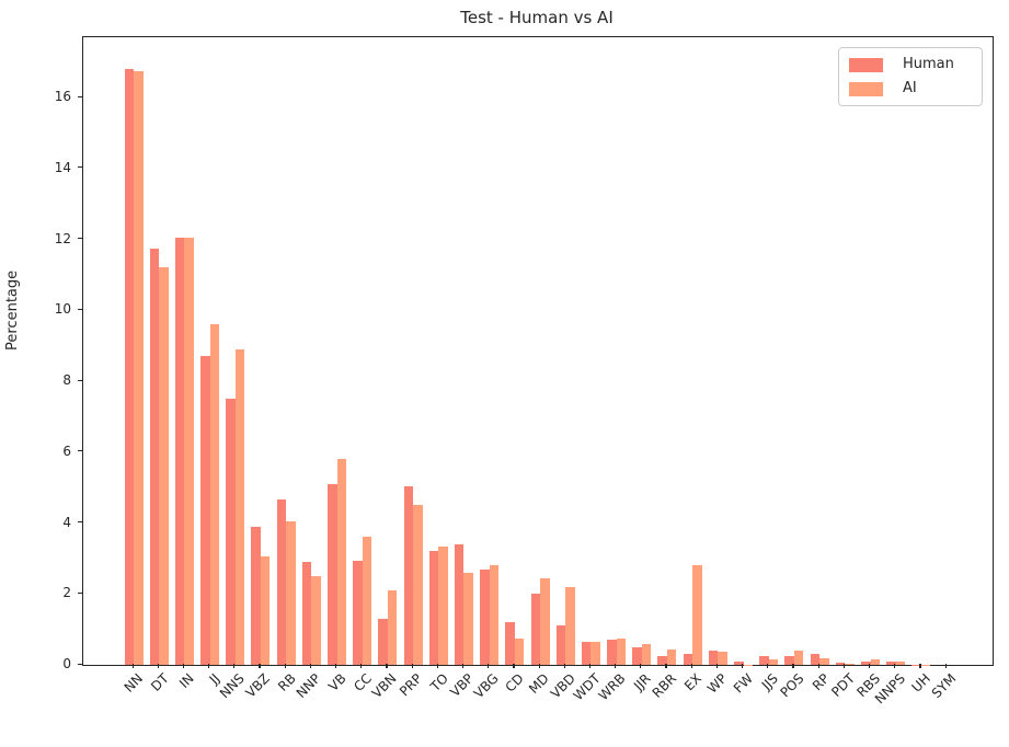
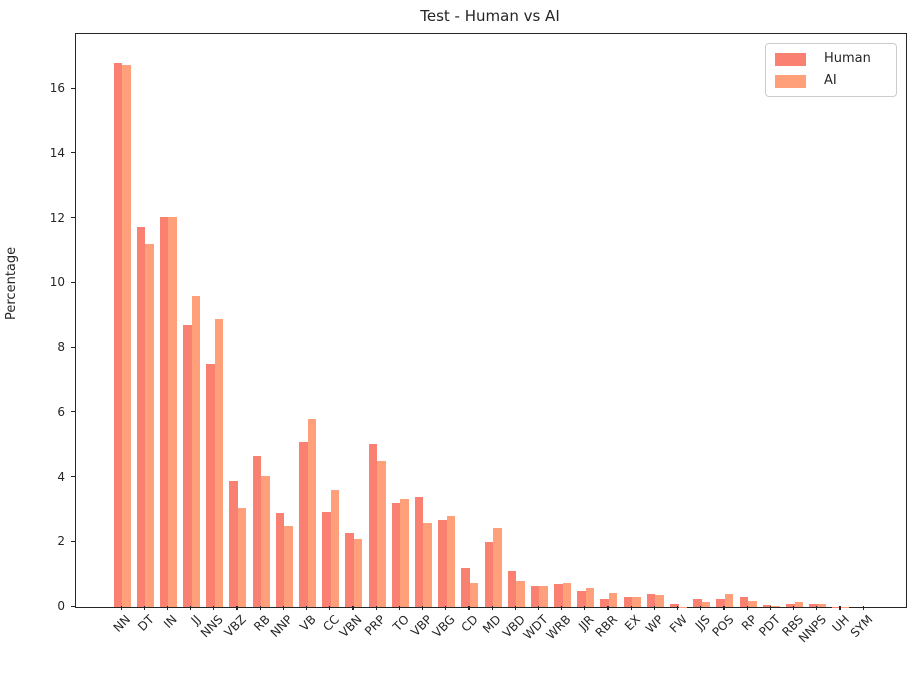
Human/VBN: 1.3 -> 2.3
AI/VBD: 2.2 -> 0.8
AI/EX: 2.8 -> 0.3
